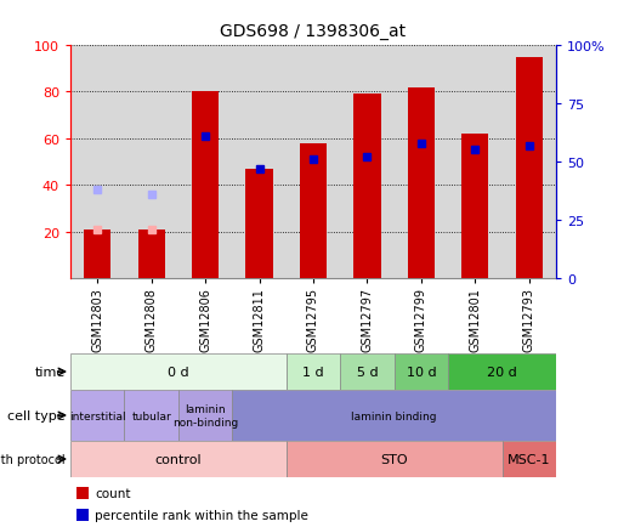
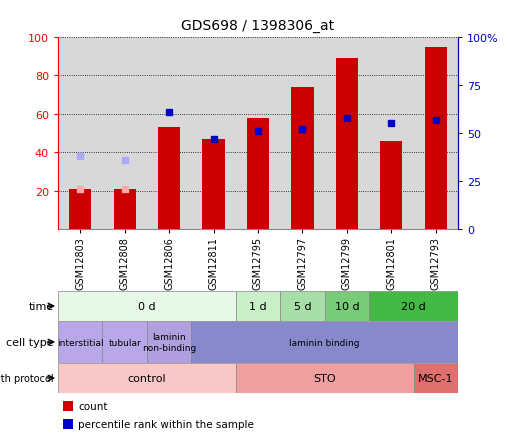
GSM12806: 80 -> 53
GSM12797: 79 -> 74
GSM12799: 82 -> 89
GSM12801: 62 -> 46
